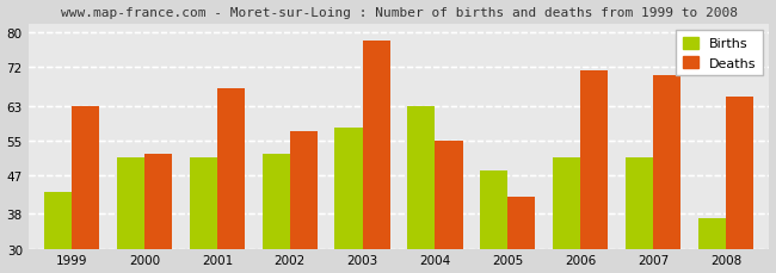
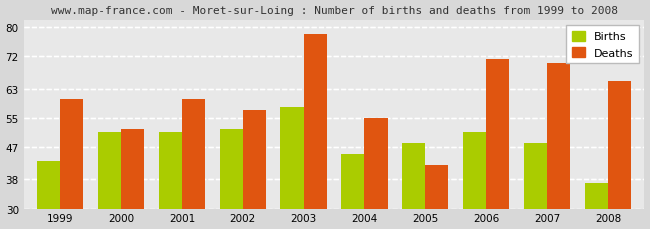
Deaths/1999: 63 -> 60
Deaths/2001: 67 -> 60
Births/2004: 63 -> 45
Births/2007: 51 -> 48
